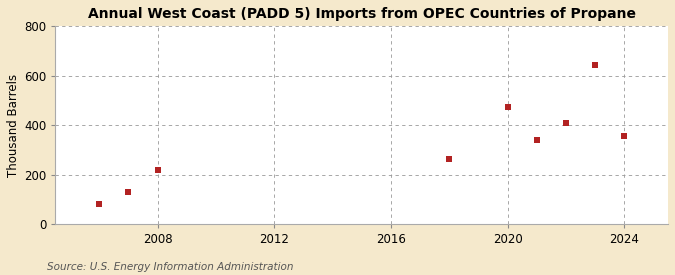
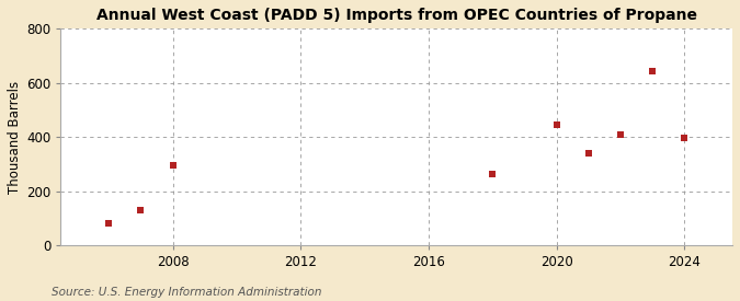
2008: 220 -> 295
2020: 475 -> 445
2024: 355 -> 395
